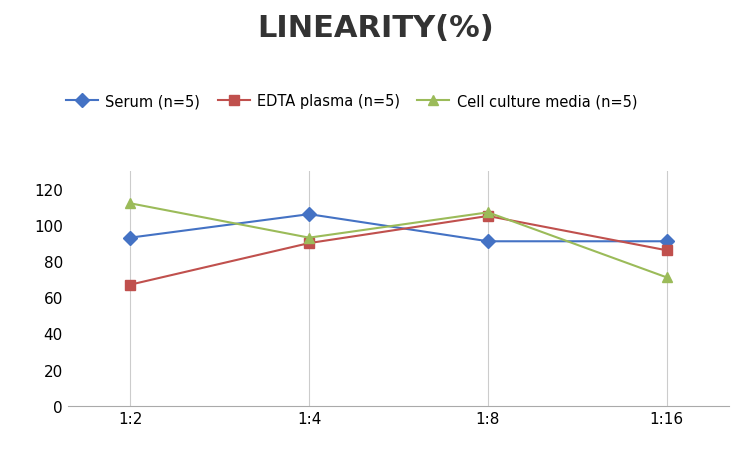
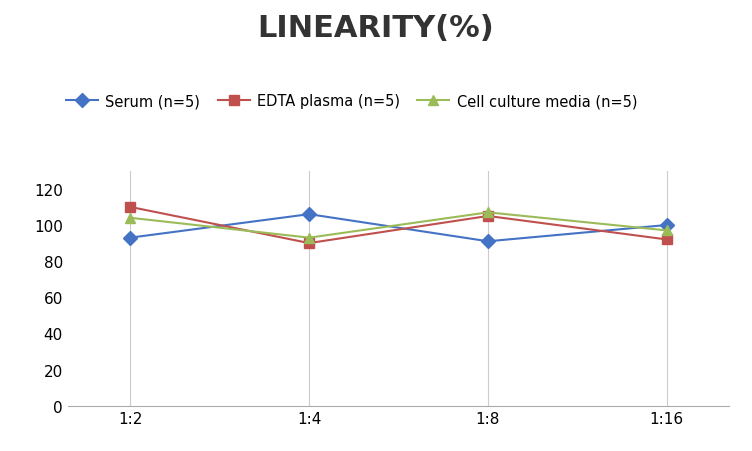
EDTA plasma (n=5)/1:2: 67 -> 110
Cell culture media (n=5)/1:2: 112 -> 104
Serum (n=5)/1:16: 91 -> 100
EDTA plasma (n=5)/1:16: 86 -> 92
Cell culture media (n=5)/1:16: 71 -> 97
